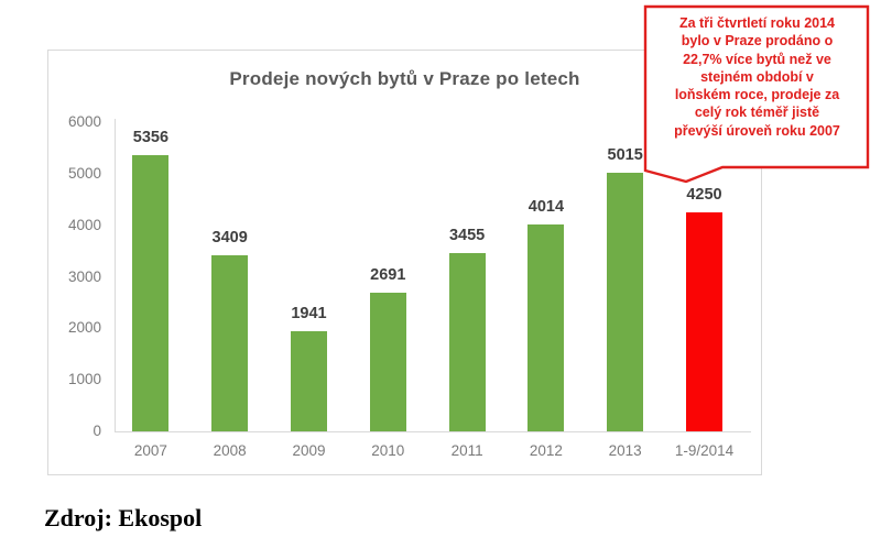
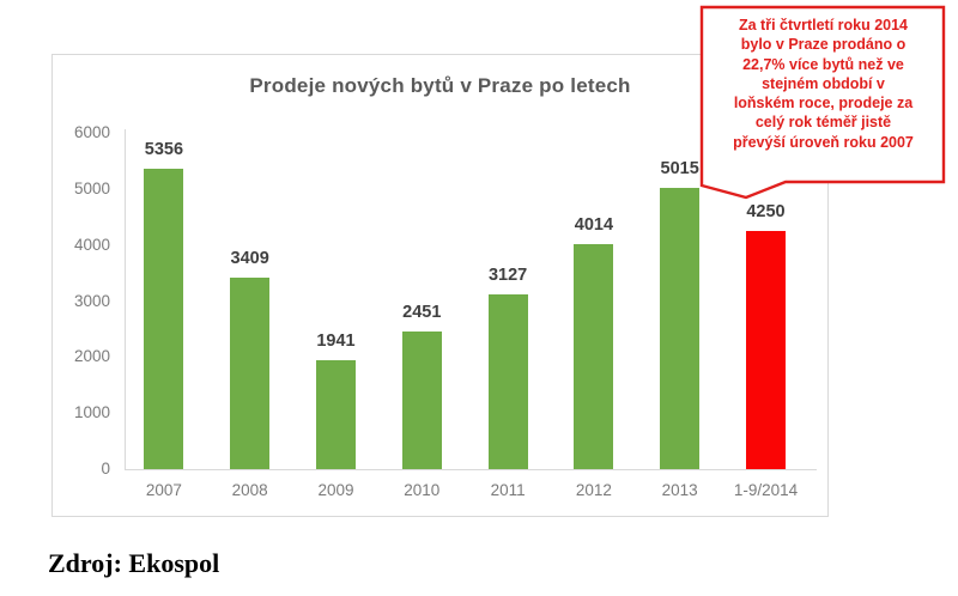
2010: 2691 -> 2451
2011: 3455 -> 3127
